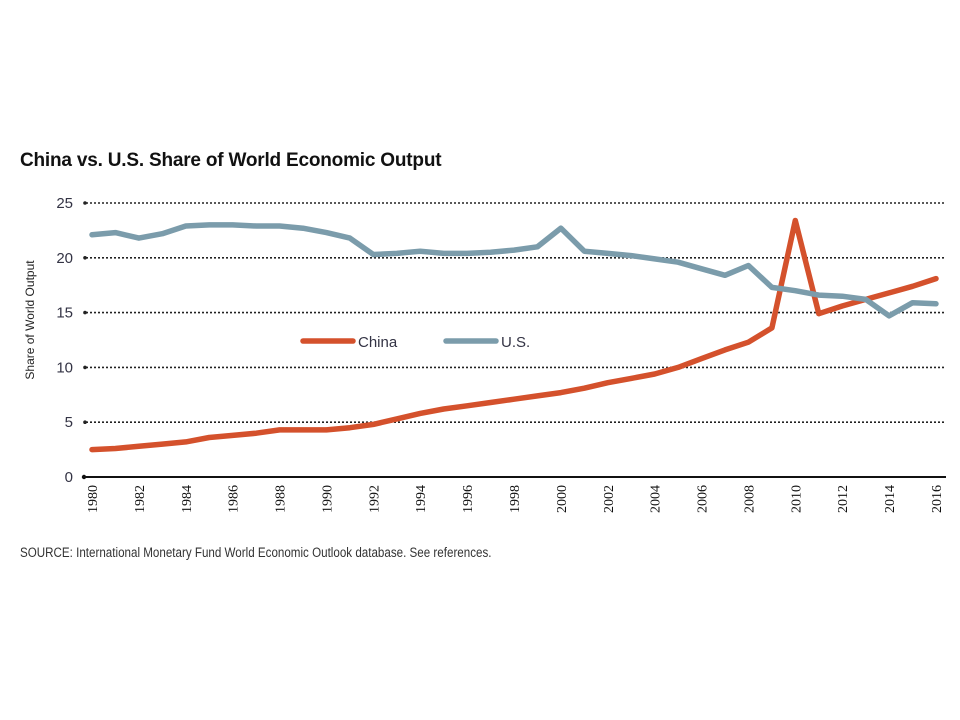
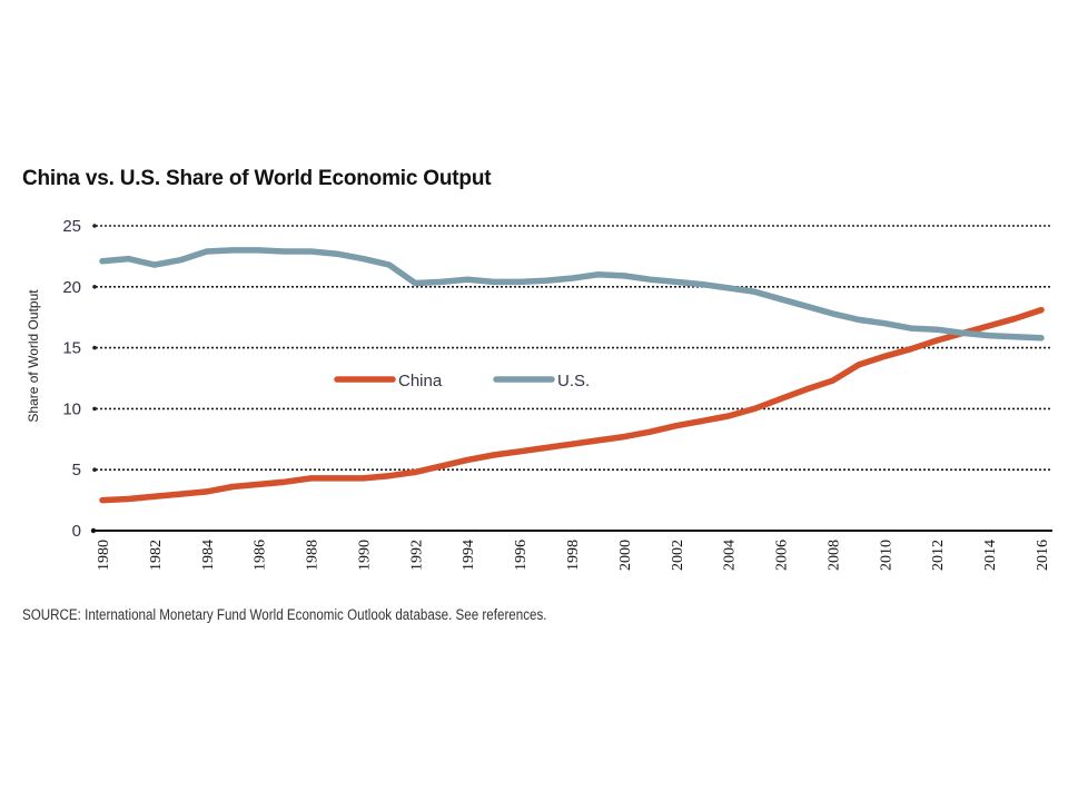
U.S./2000: 22.7 -> 20.9
U.S./2008: 19.3 -> 17.8
China/2010: 23.4 -> 14.3
U.S./2014: 14.7 -> 16.0
